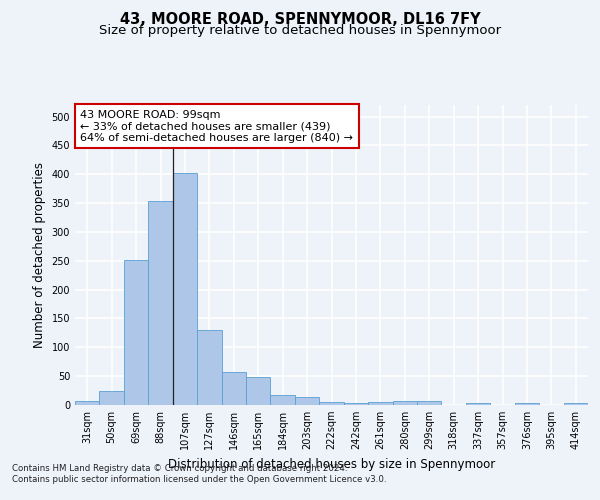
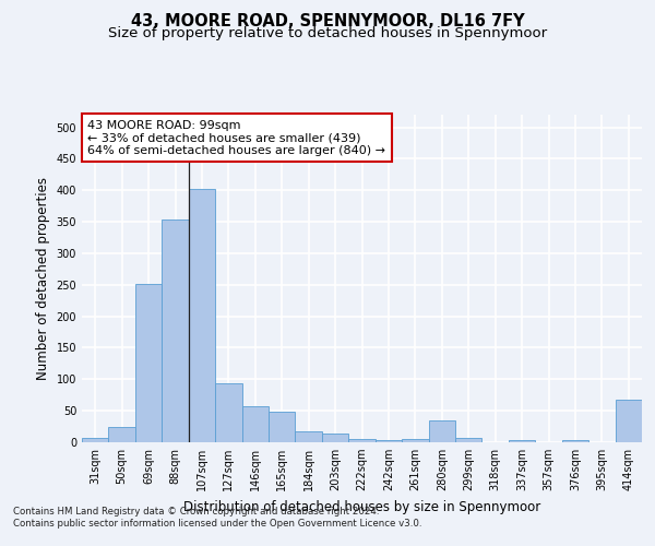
127sqm: 130 -> 94
280sqm: 7 -> 34
414sqm: 3 -> 68
